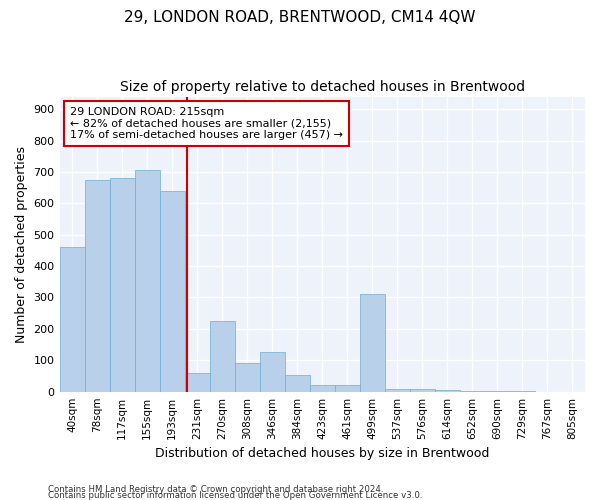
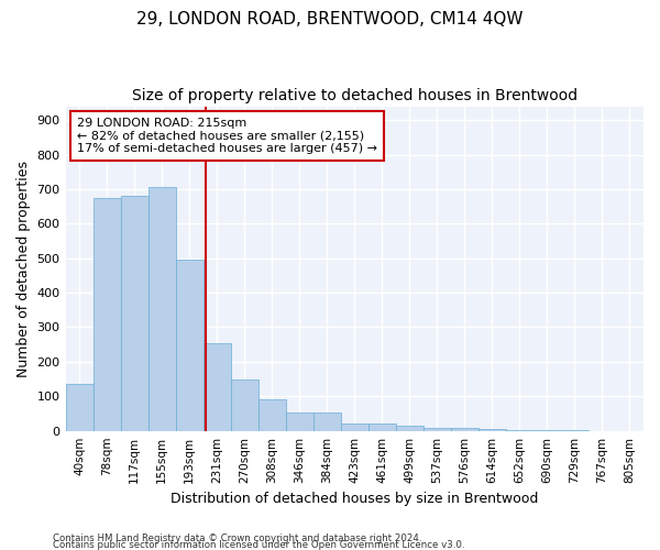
40sqm: 460 -> 135
193sqm: 640 -> 495
231sqm: 60 -> 255
270sqm: 225 -> 150
346sqm: 125 -> 52
499sqm: 310 -> 15
